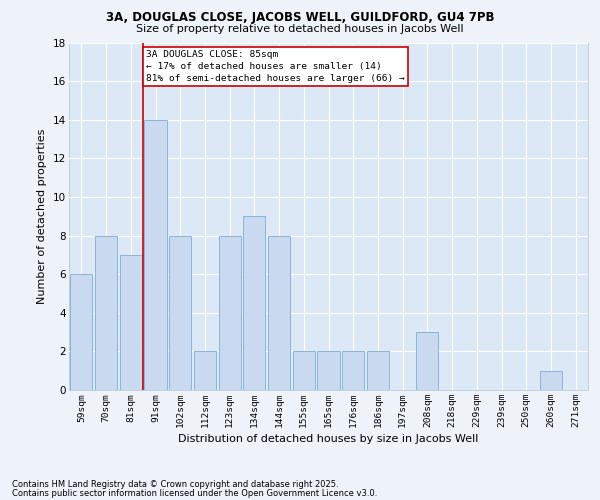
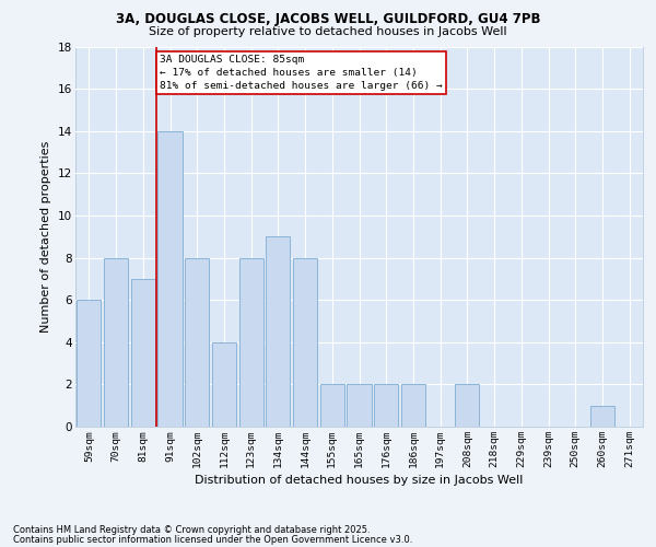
112sqm: 2 -> 4
208sqm: 3 -> 2
